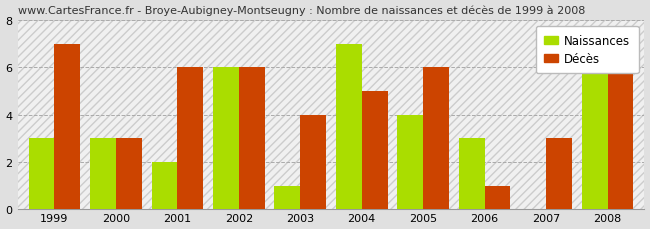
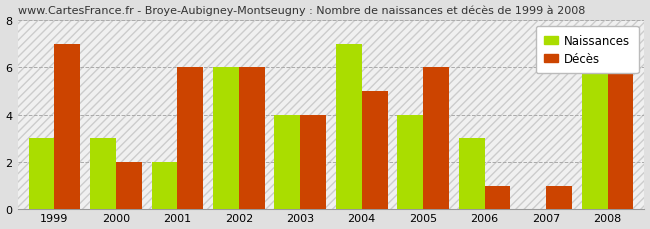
Décès/2000: 3 -> 2
Naissances/2003: 1 -> 4
Décès/2007: 3 -> 1
